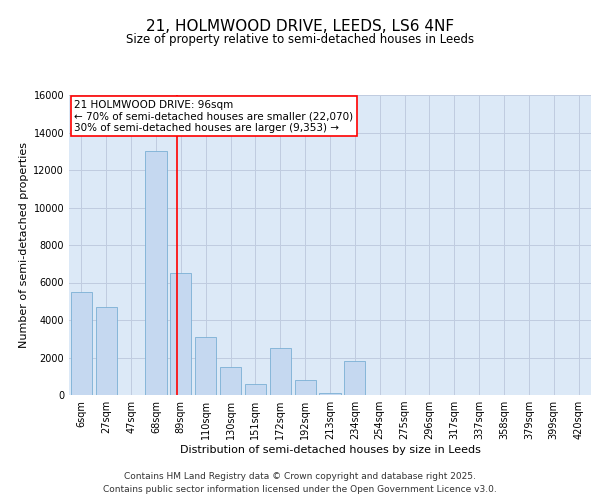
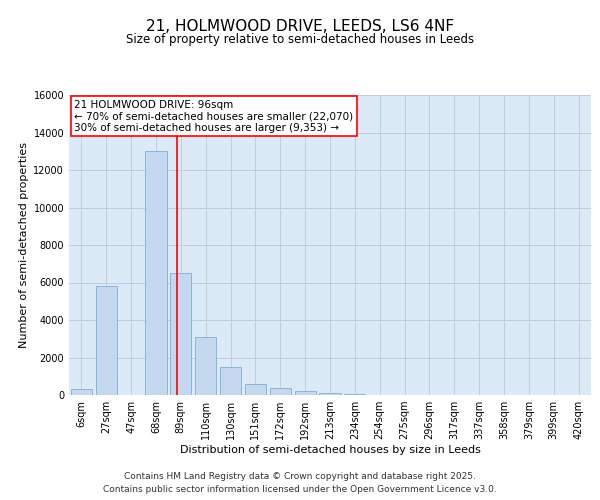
6sqm: 5500 -> 300
27sqm: 4700 -> 5800
172sqm: 2500 -> 400
192sqm: 800 -> 200
234sqm: 1800 -> 0
